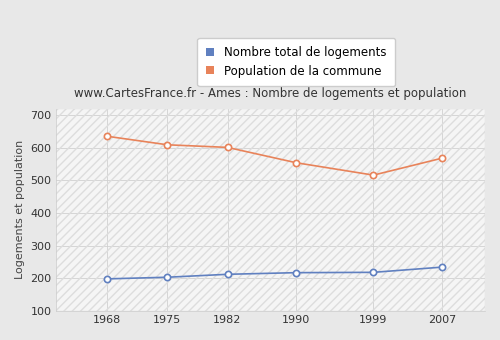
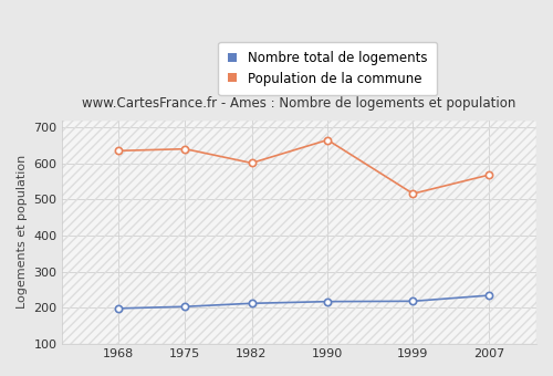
Population de la commune/1975: 609 -> 640
Population de la commune/1990: 554 -> 665
